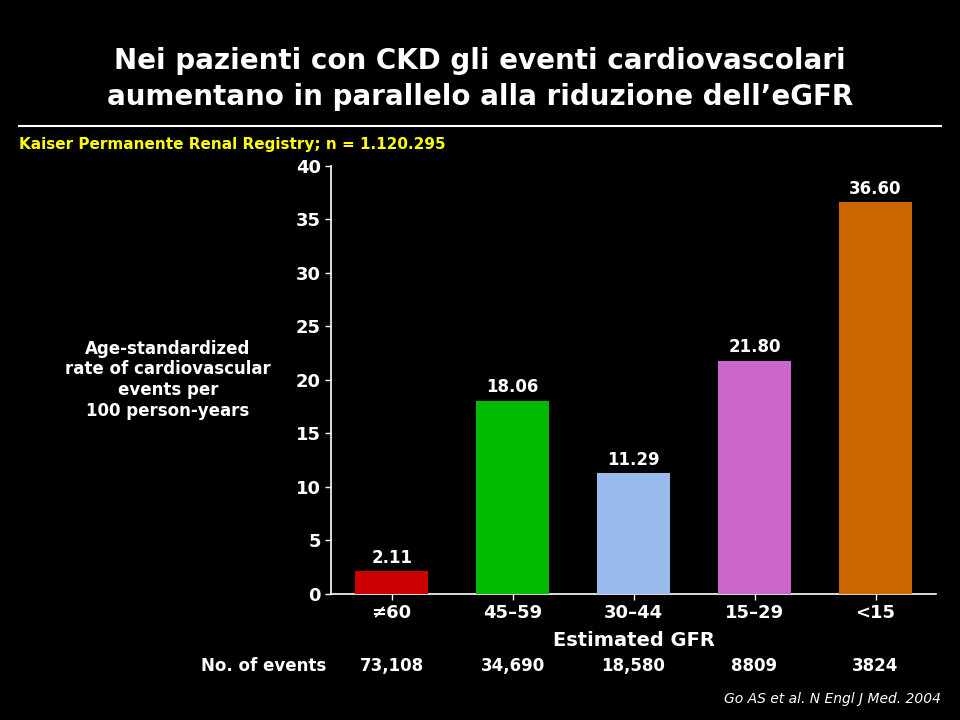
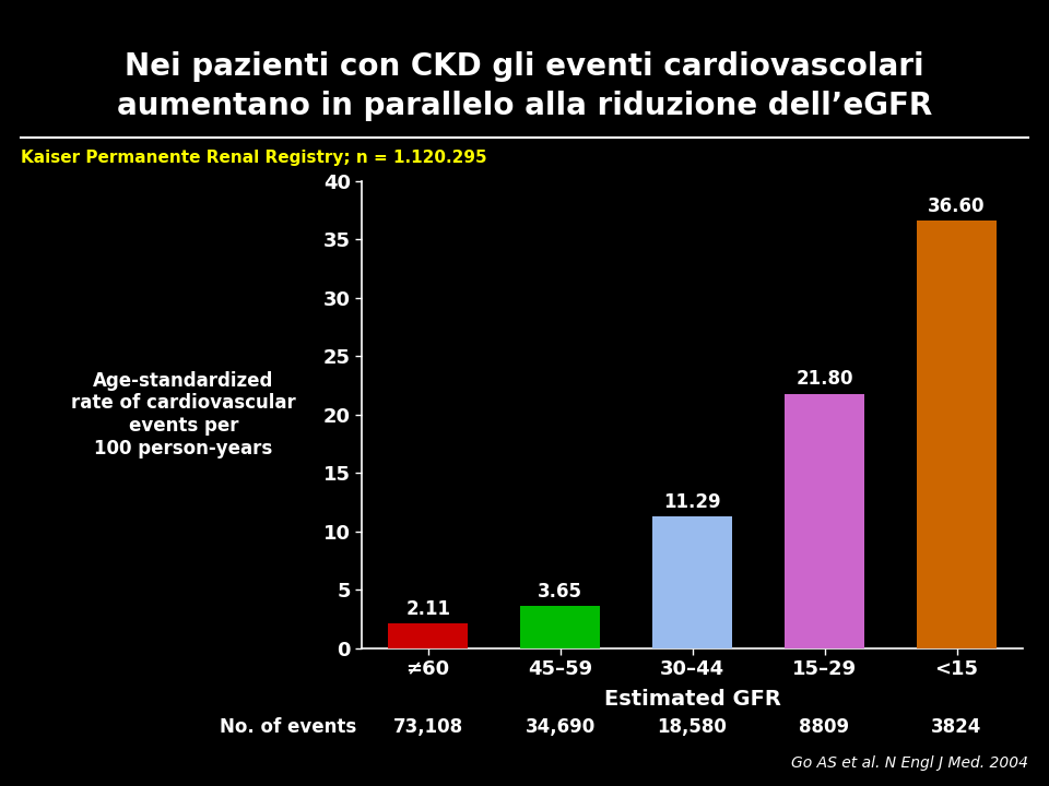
45–59: 18.06 -> 3.65
